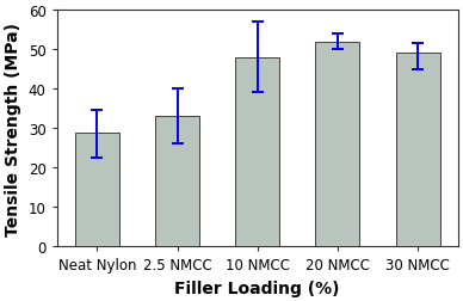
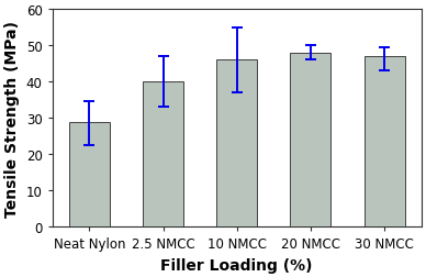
2.5 NMCC: 33 -> 40
10 NMCC: 48 -> 46
20 NMCC: 52 -> 48
30 NMCC: 49 -> 47
